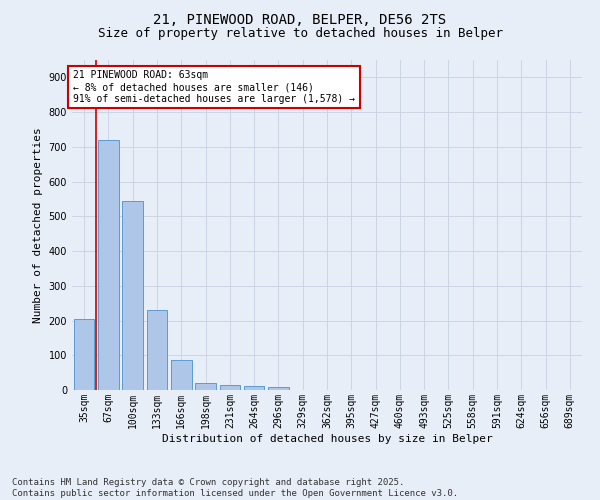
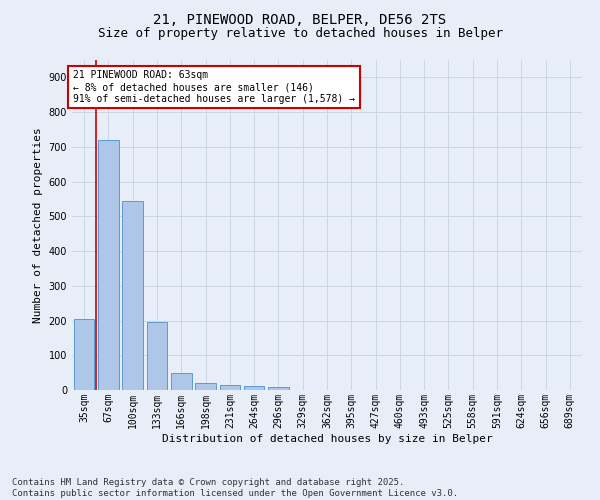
133sqm: 230 -> 196
166sqm: 85 -> 48
